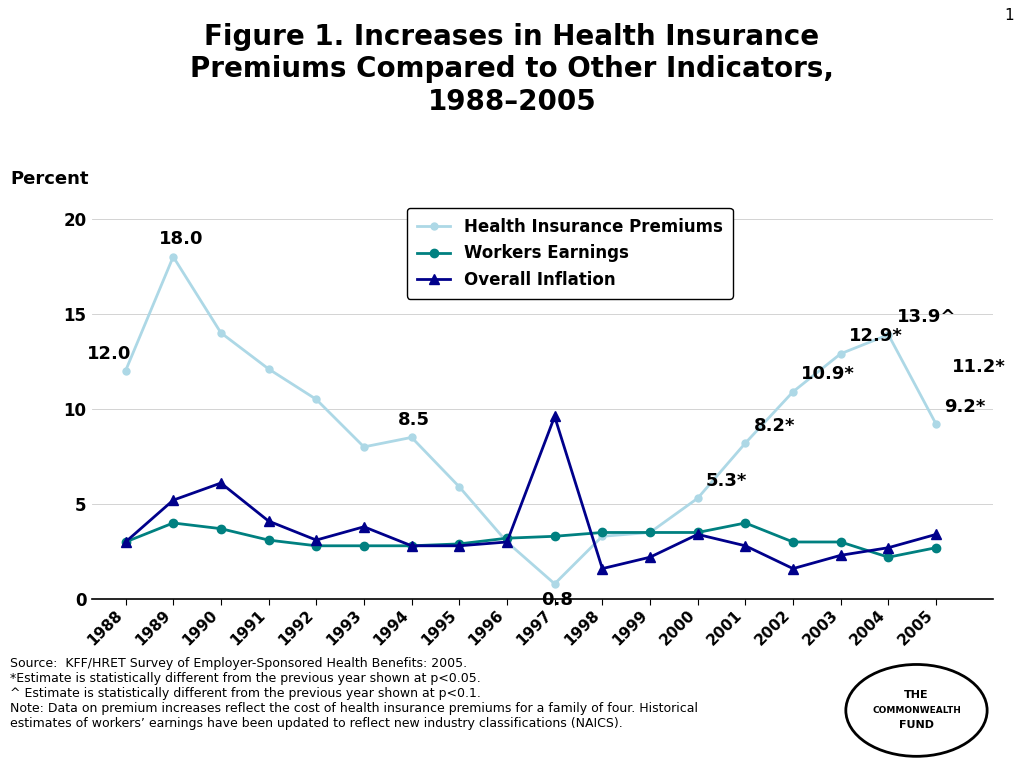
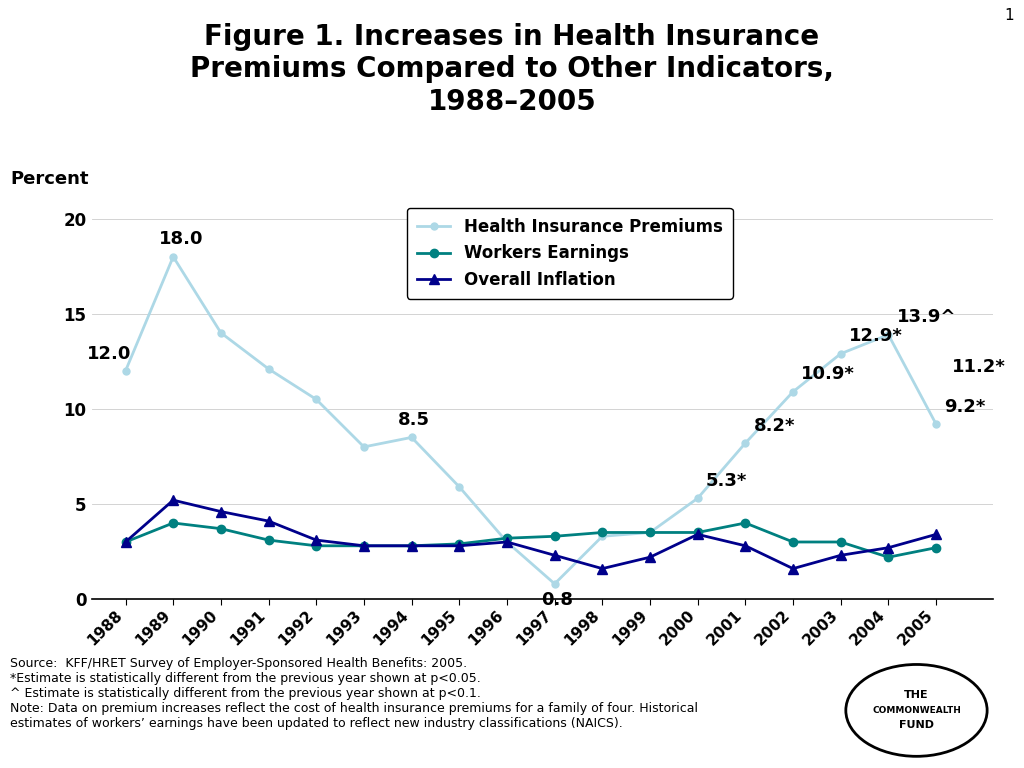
Overall Inflation/1990: 6.1 -> 4.6
Overall Inflation/1993: 3.8 -> 2.8
Overall Inflation/1997: 9.6 -> 2.3
